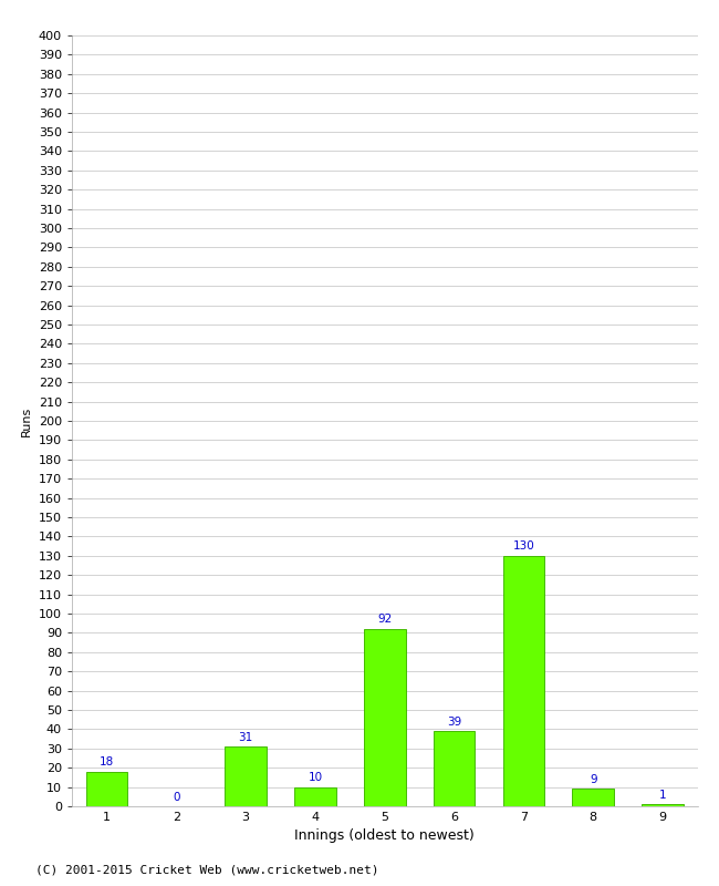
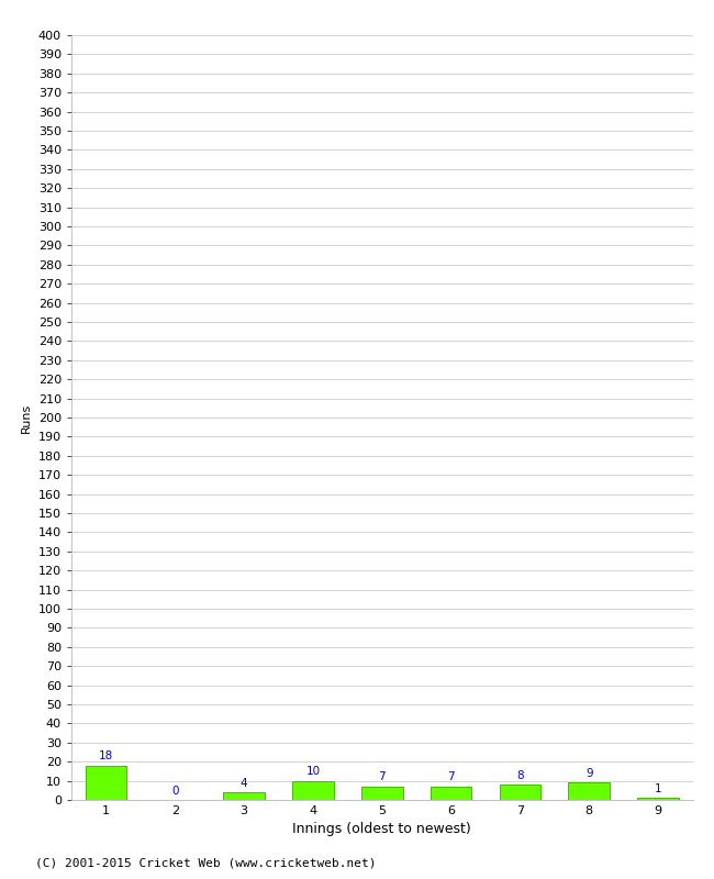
3: 31 -> 4
5: 92 -> 7
6: 39 -> 7
7: 130 -> 8
